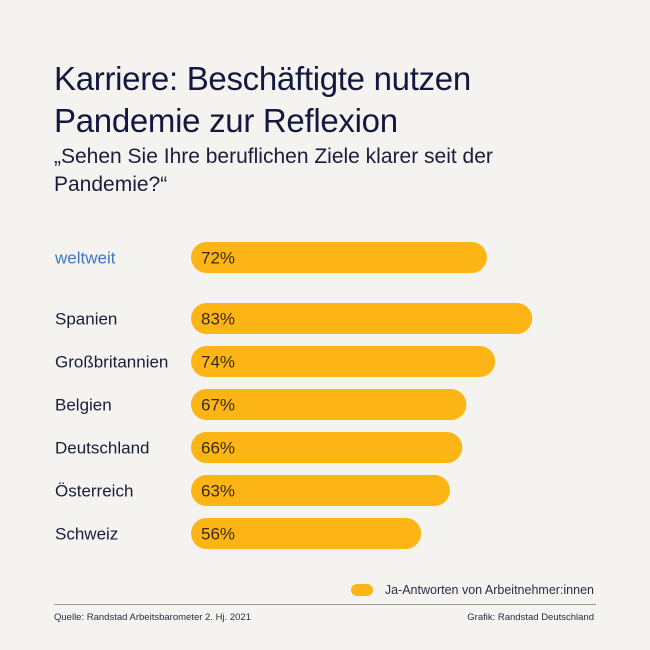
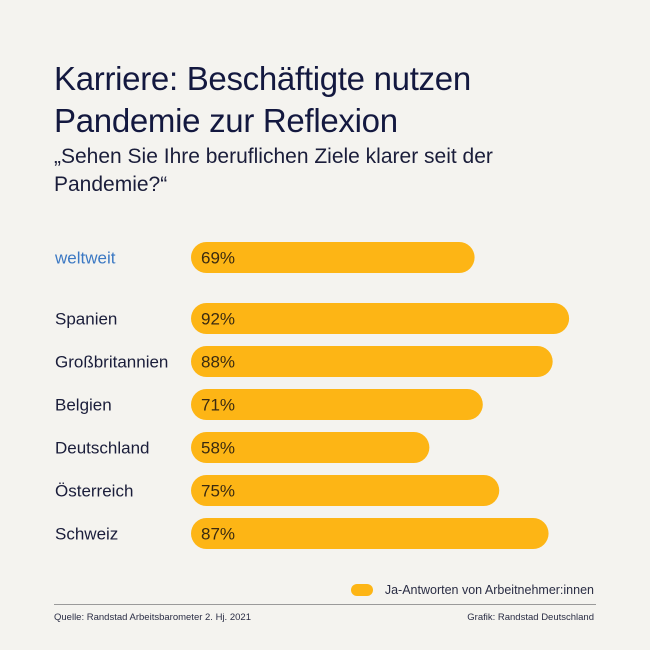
weltweit: 72% -> 69%
Spanien: 83% -> 92%
Großbritannien: 74% -> 88%
Belgien: 67% -> 71%
Deutschland: 66% -> 58%
Österreich: 63% -> 75%
Schweiz: 56% -> 87%
